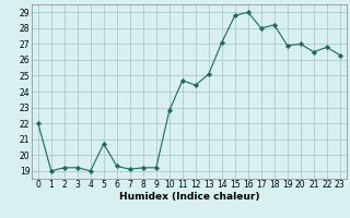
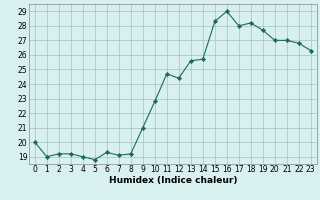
0: 22.0 -> 20.0
5: 20.7 -> 18.8
9: 19.2 -> 21.0
13: 25.1 -> 25.6
14: 27.1 -> 25.7
15: 28.8 -> 28.3
19: 26.9 -> 27.7
21: 26.5 -> 27.0
